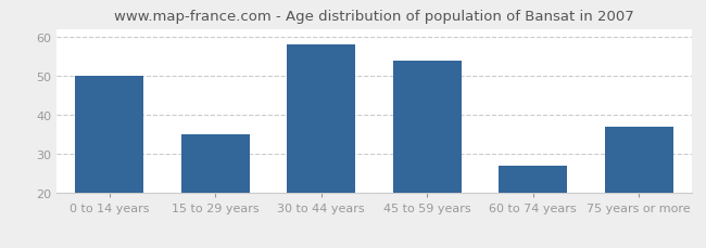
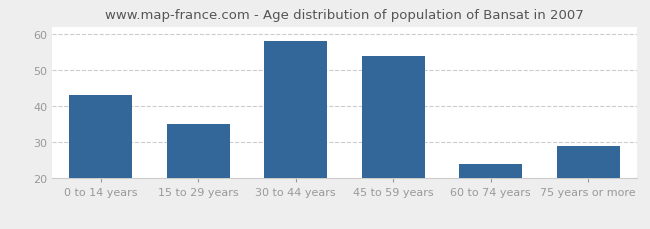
0 to 14 years: 50 -> 43
60 to 74 years: 27 -> 24
75 years or more: 37 -> 29
